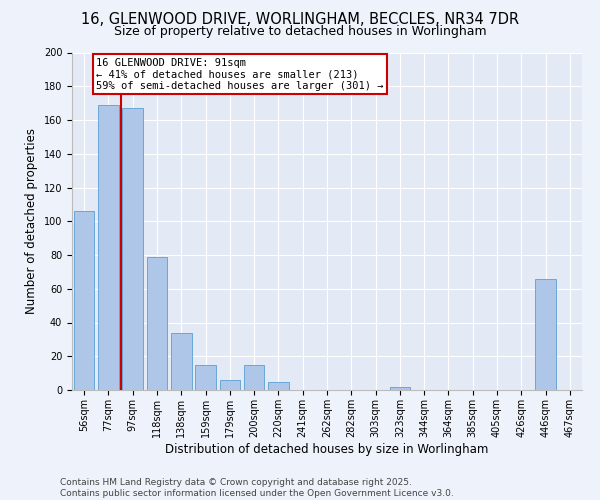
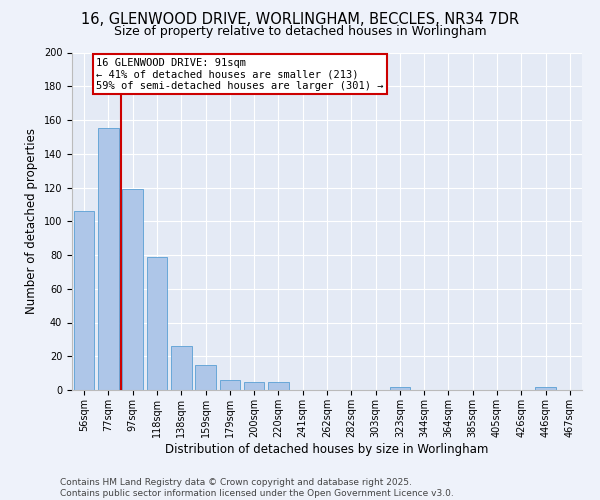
77sqm: 169 -> 155
97sqm: 167 -> 119
138sqm: 34 -> 26
200sqm: 15 -> 5
446sqm: 66 -> 2
